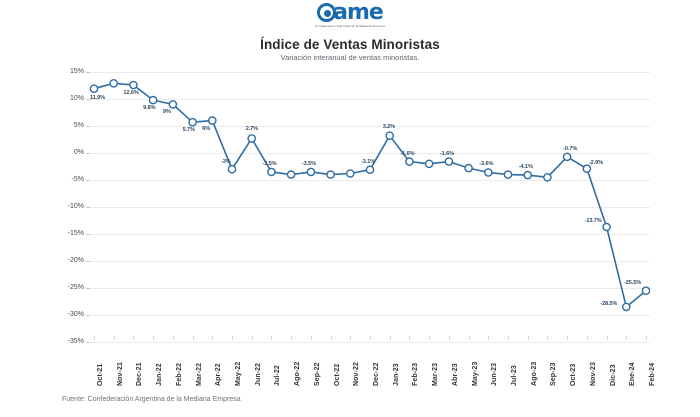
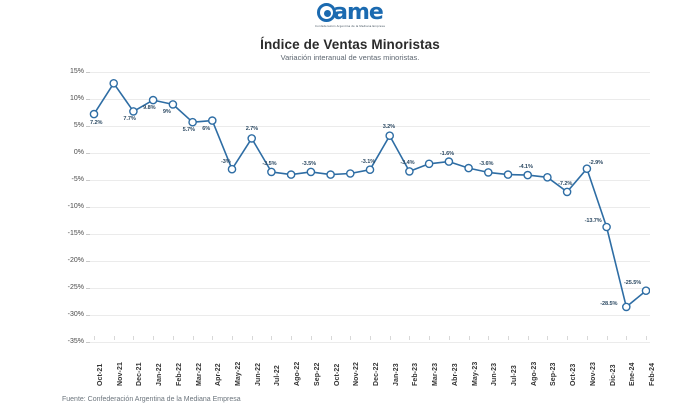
Oct-21: 11.9% -> 7.2%
Dec-21: 12.6% -> 7.7%
Feb-23: -1.6% -> -3.4%
Oct-23: -0.7% -> -7.2%
